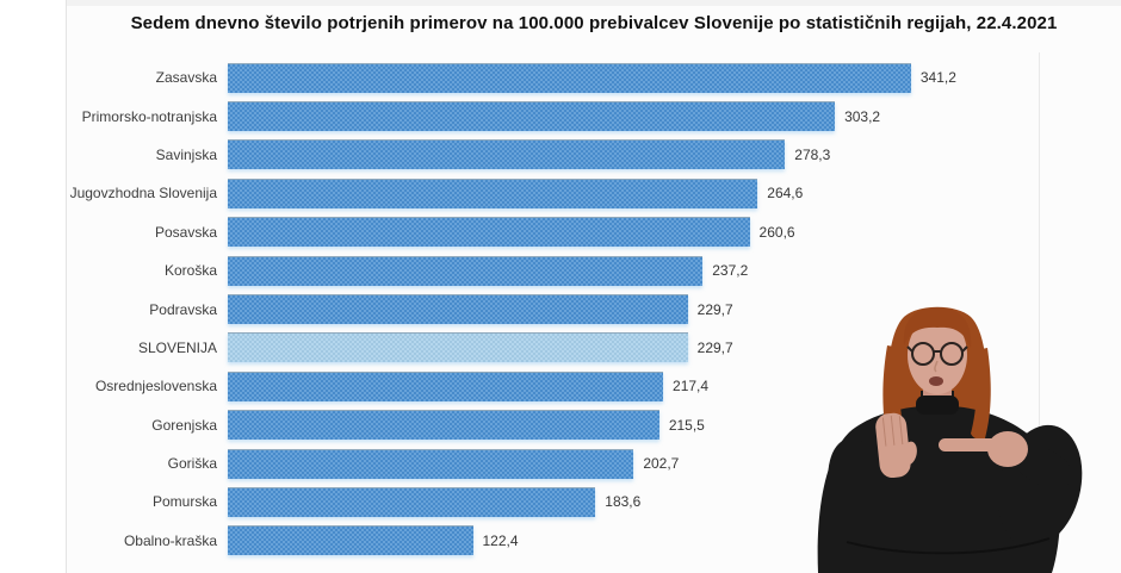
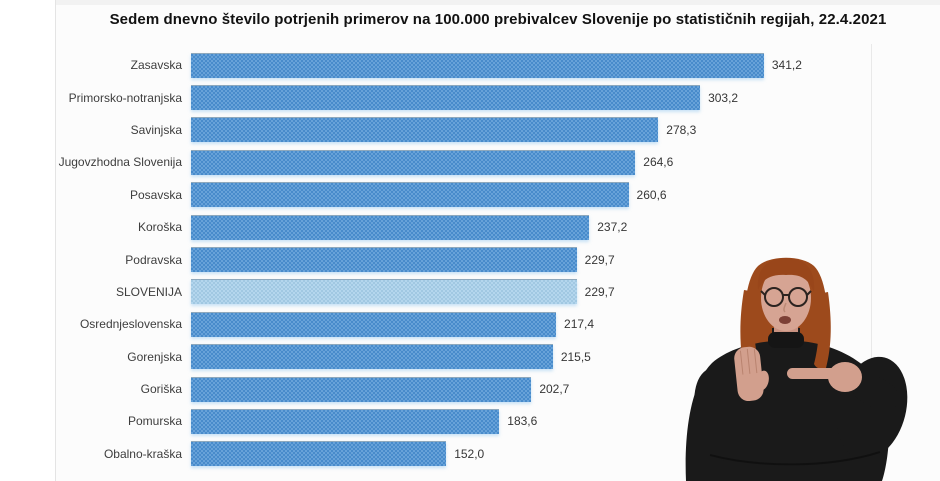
Obalno-kraška: 122,4 -> 152,0
